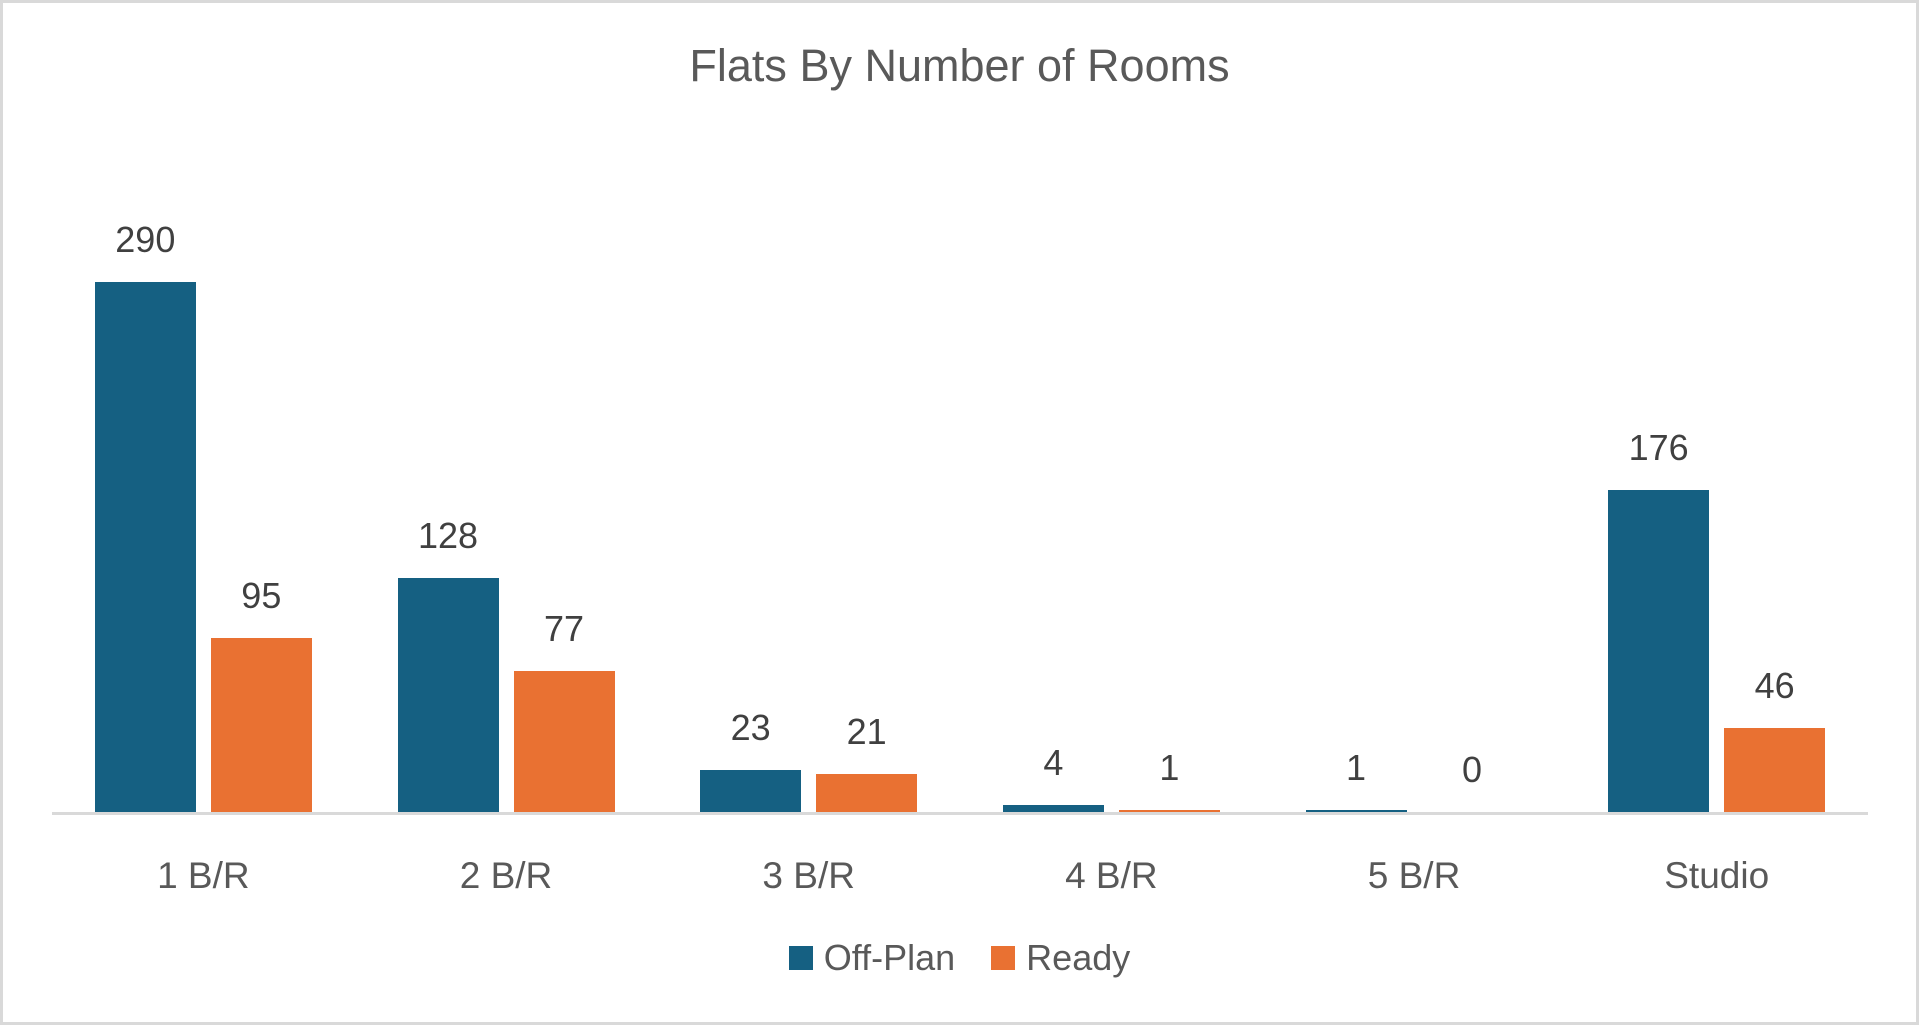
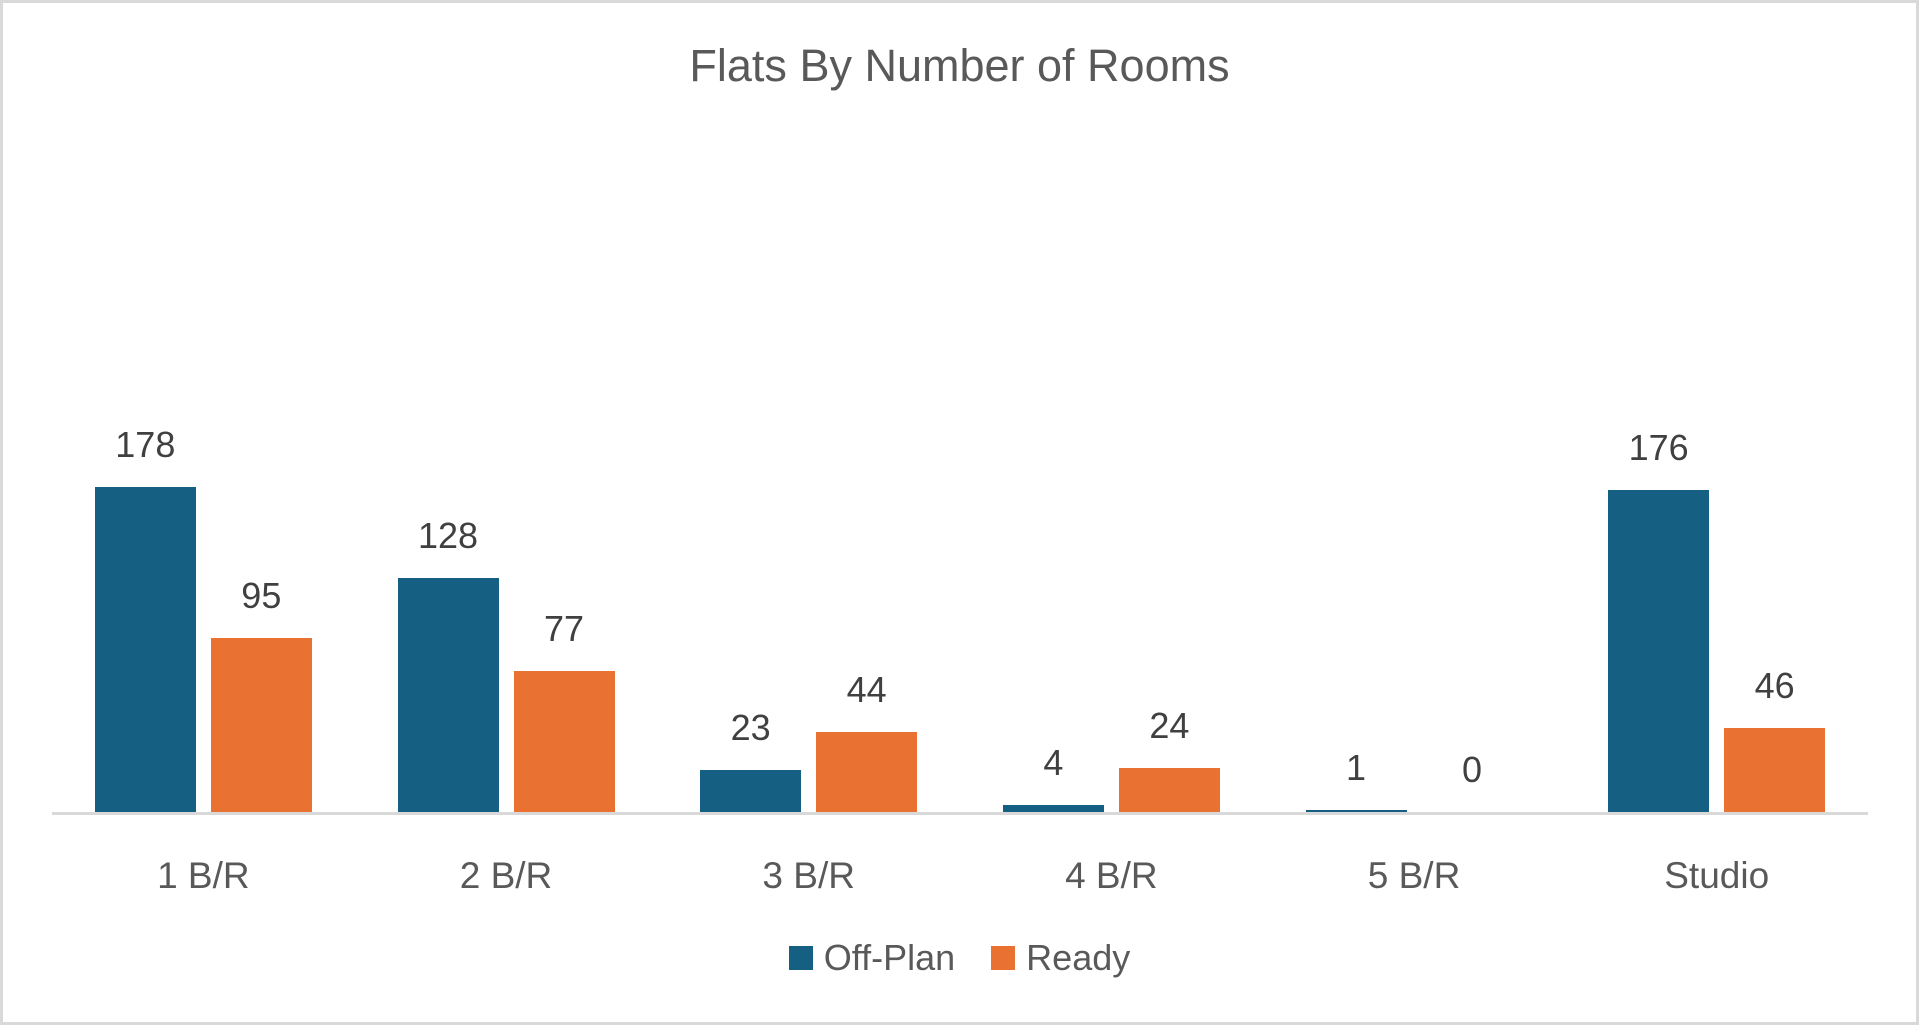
Off-Plan/1 B/R: 290 -> 178
Ready/3 B/R: 21 -> 44
Ready/4 B/R: 1 -> 24
